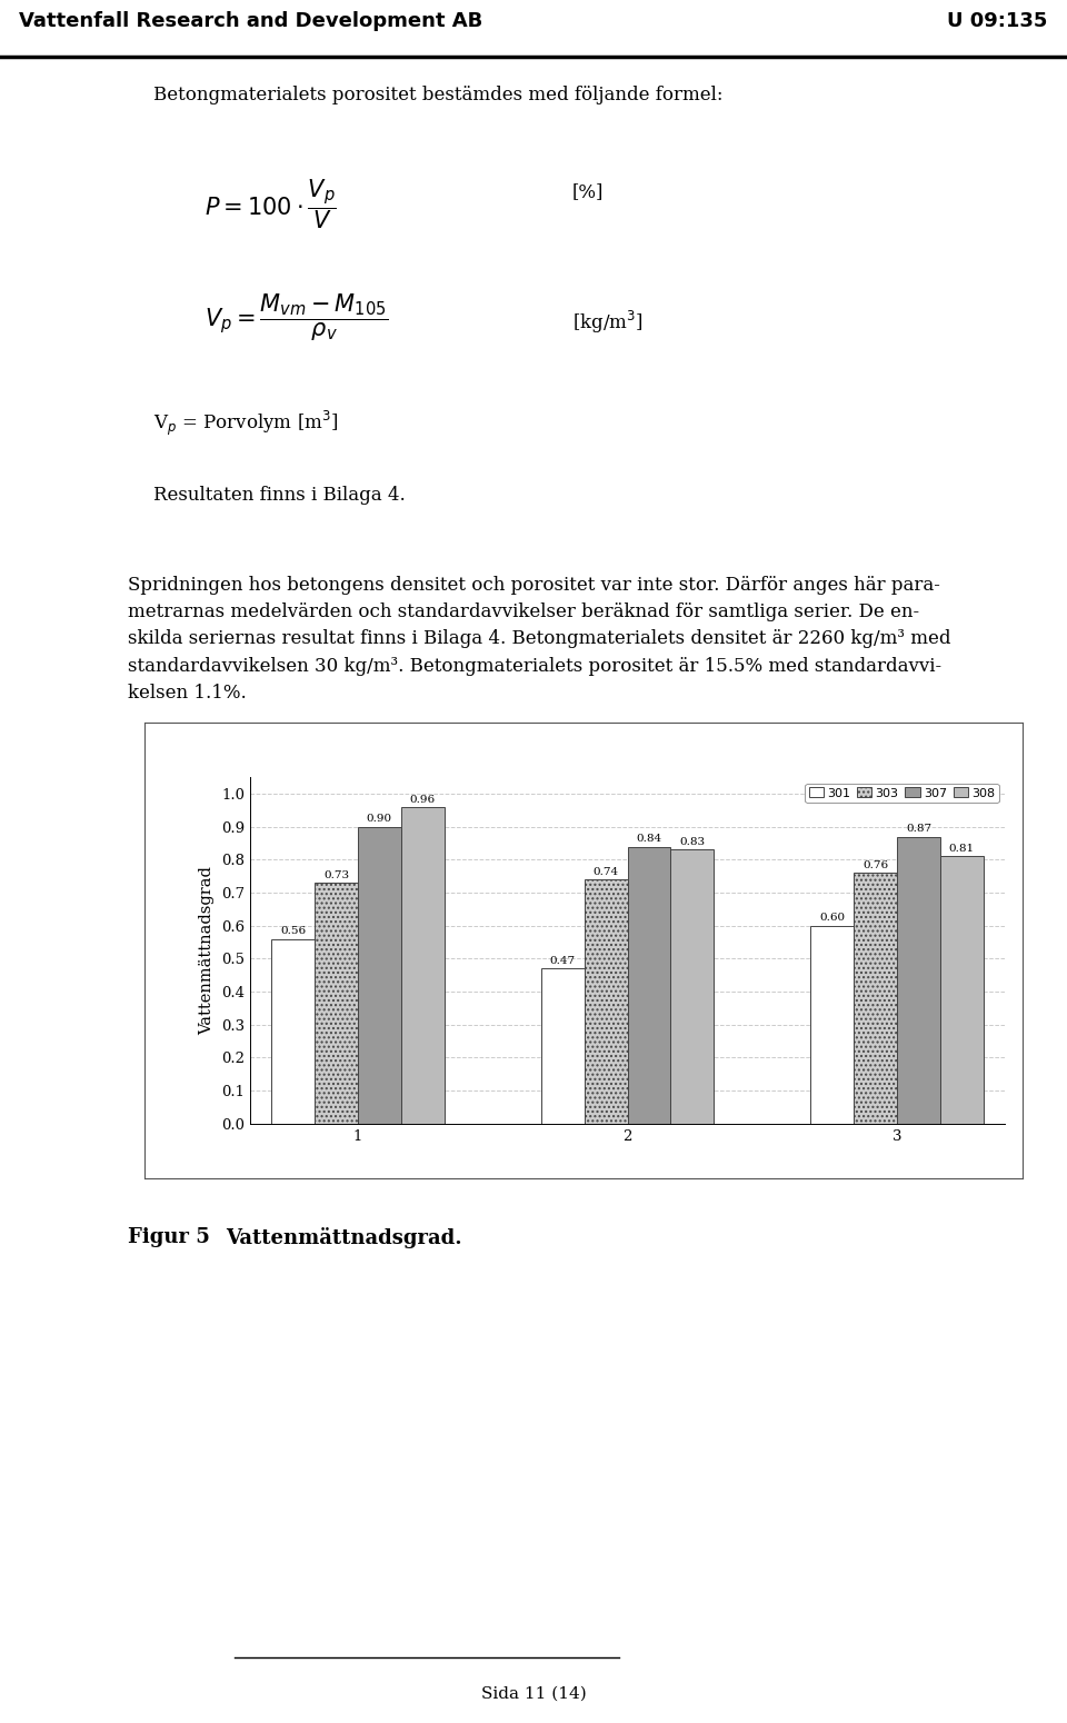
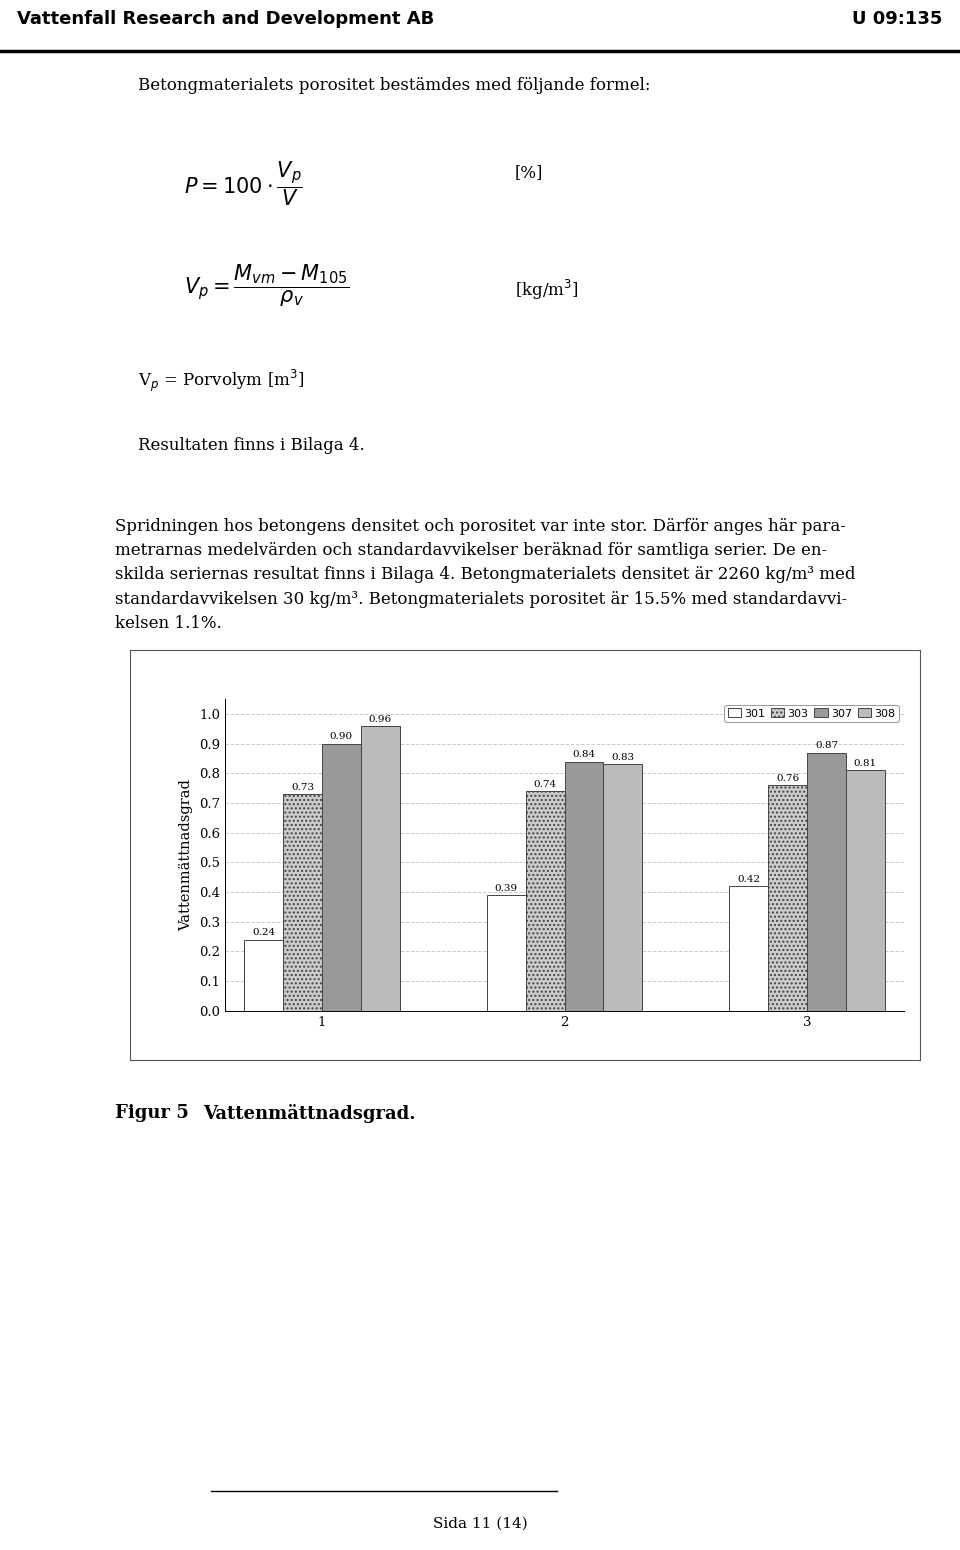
301/1: 0.56 -> 0.24
301/2: 0.47 -> 0.39
301/3: 0.60 -> 0.42
